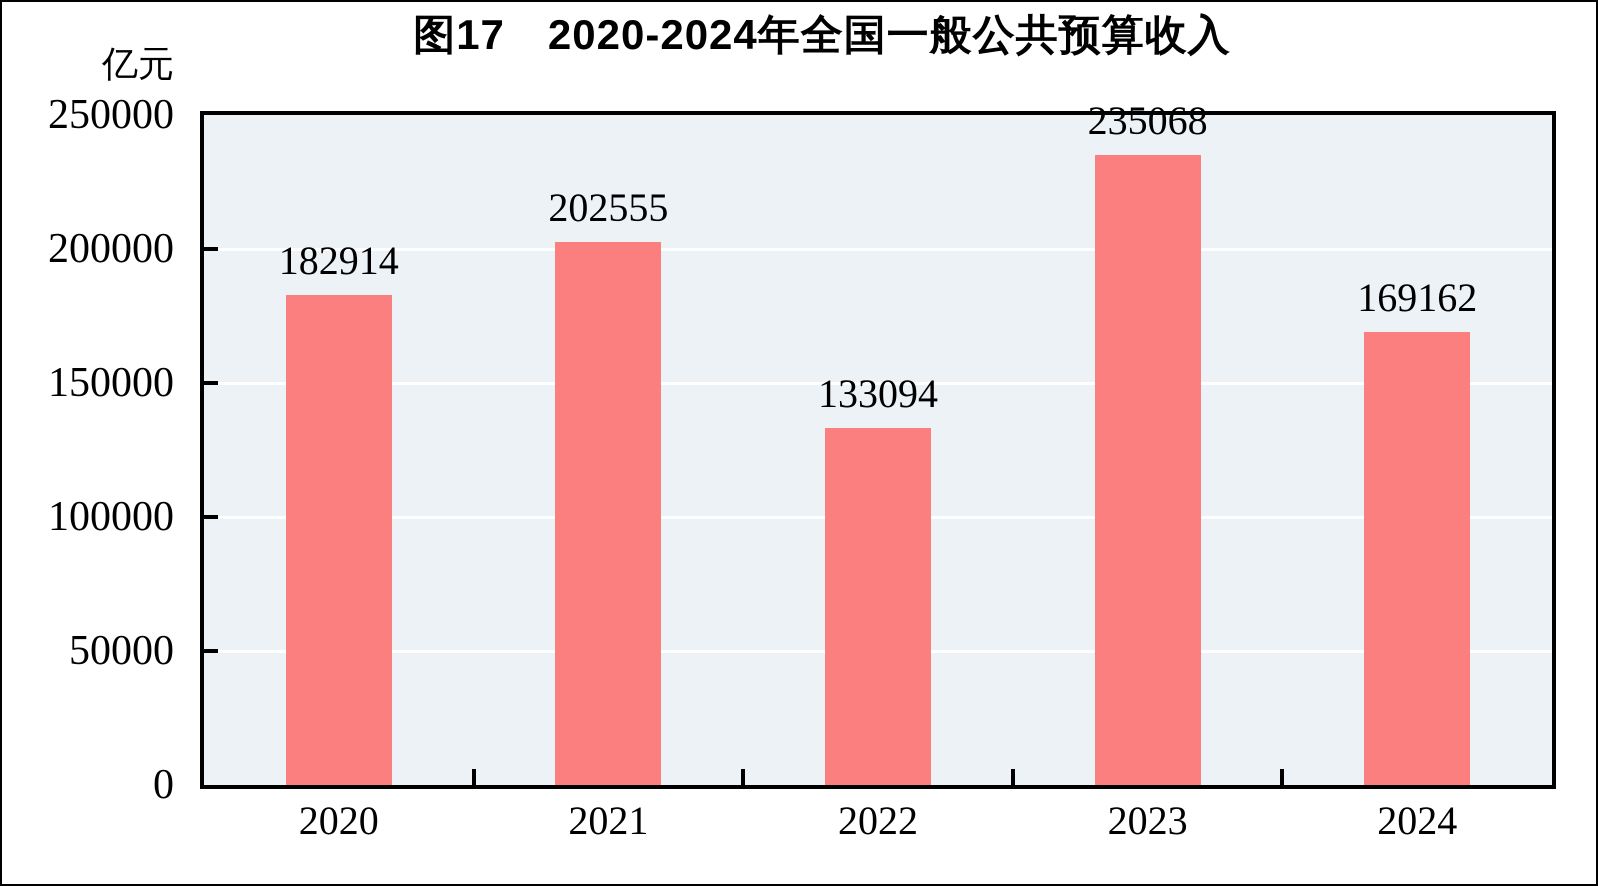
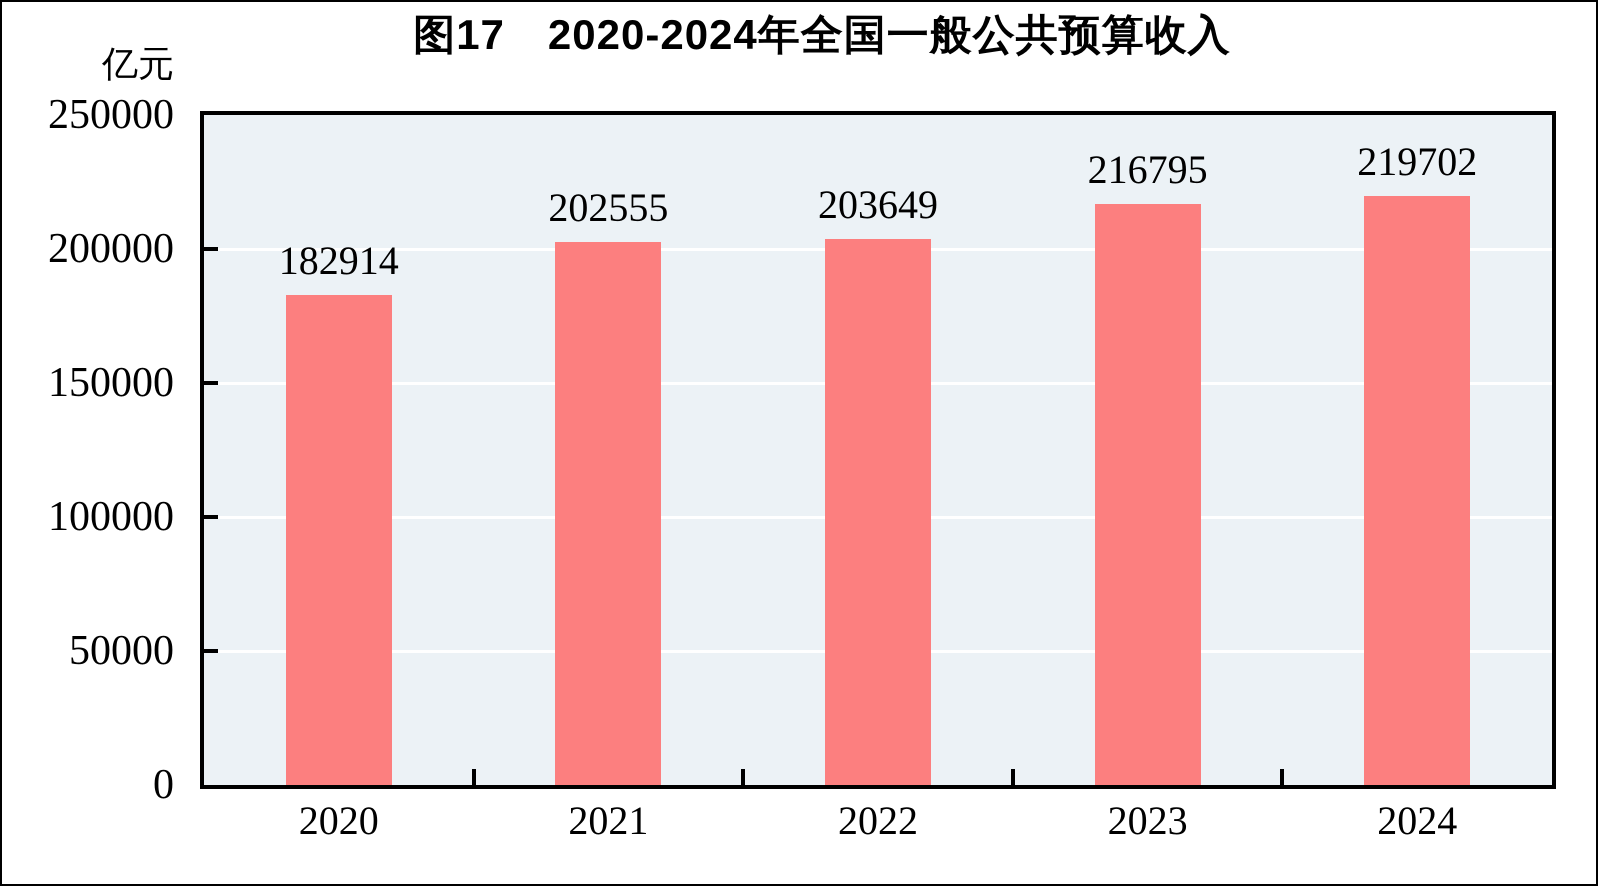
2022: 133094 -> 203649
2023: 235068 -> 216795
2024: 169162 -> 219702
